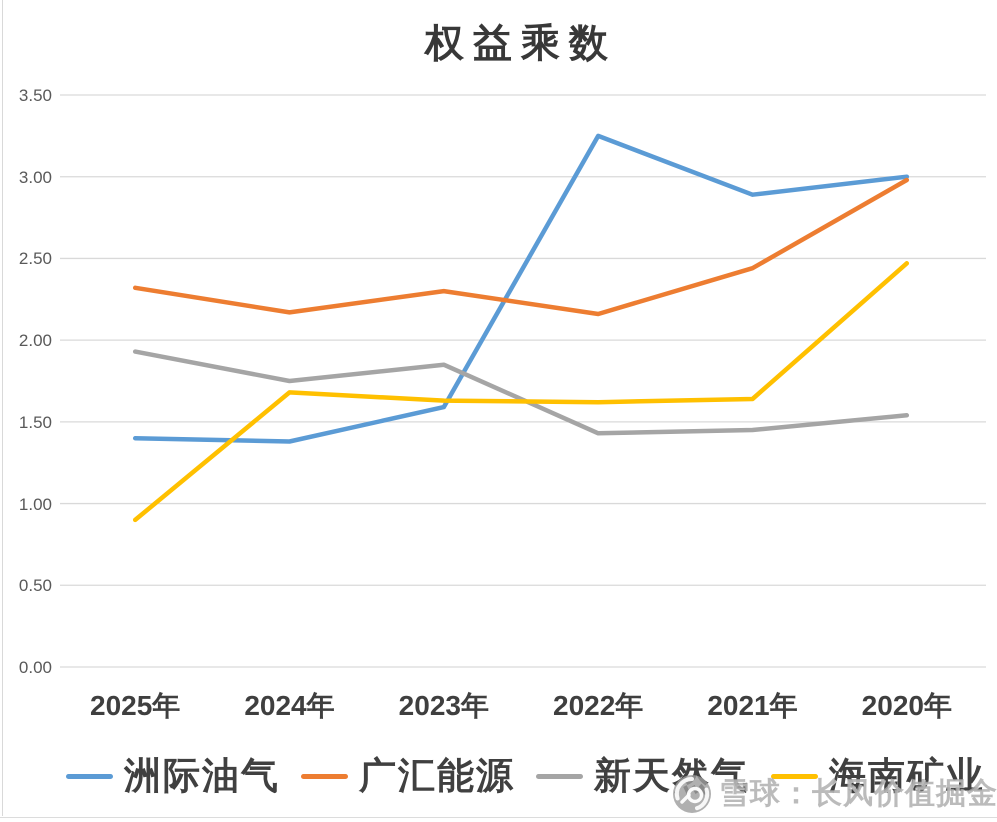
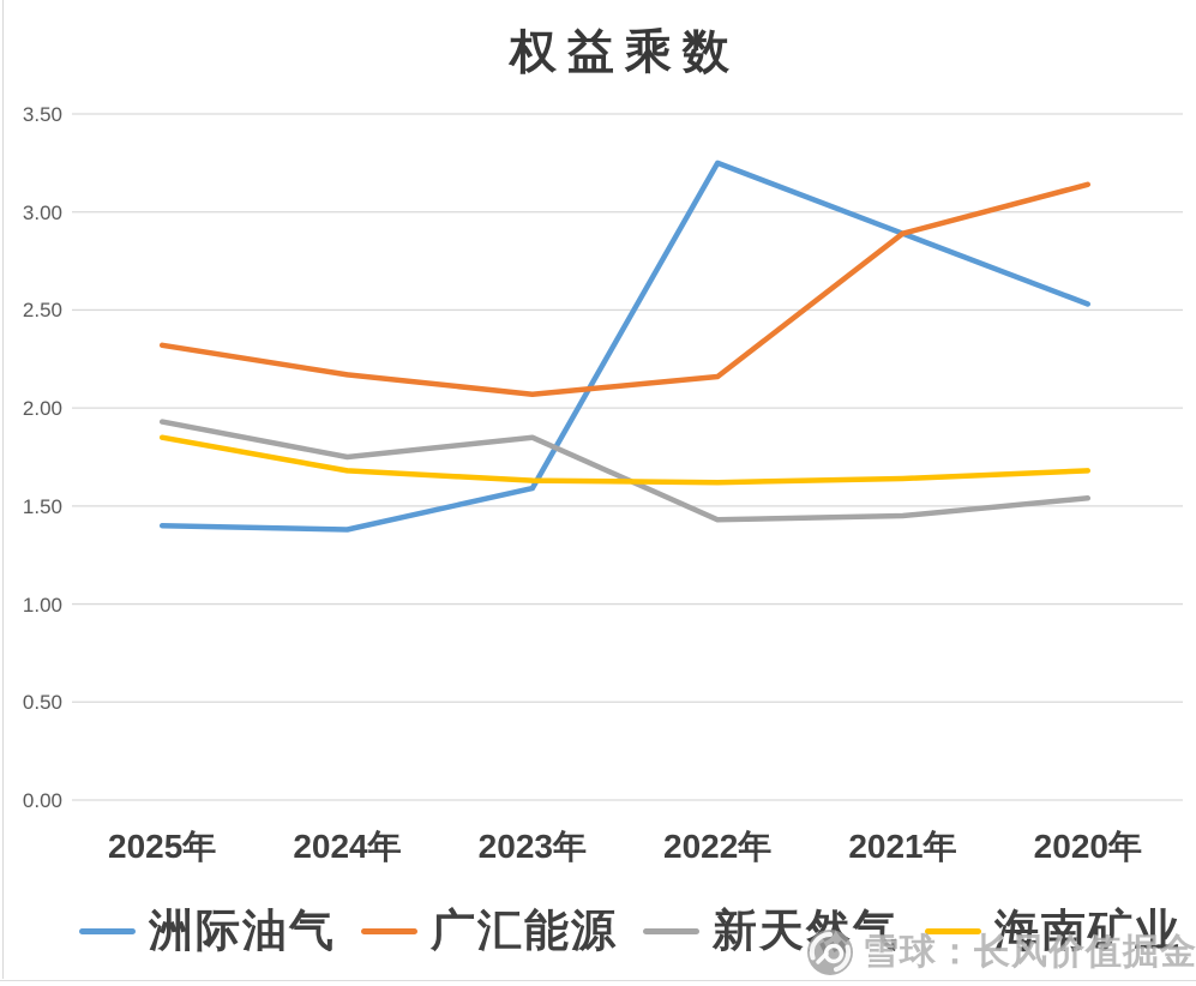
海南矿业/2025年: 0.90 -> 1.85
广汇能源/2023年: 2.30 -> 2.07
广汇能源/2021年: 2.44 -> 2.89
洲际油气/2020年: 3.00 -> 2.53
广汇能源/2020年: 2.98 -> 3.14
海南矿业/2020年: 2.47 -> 1.68
